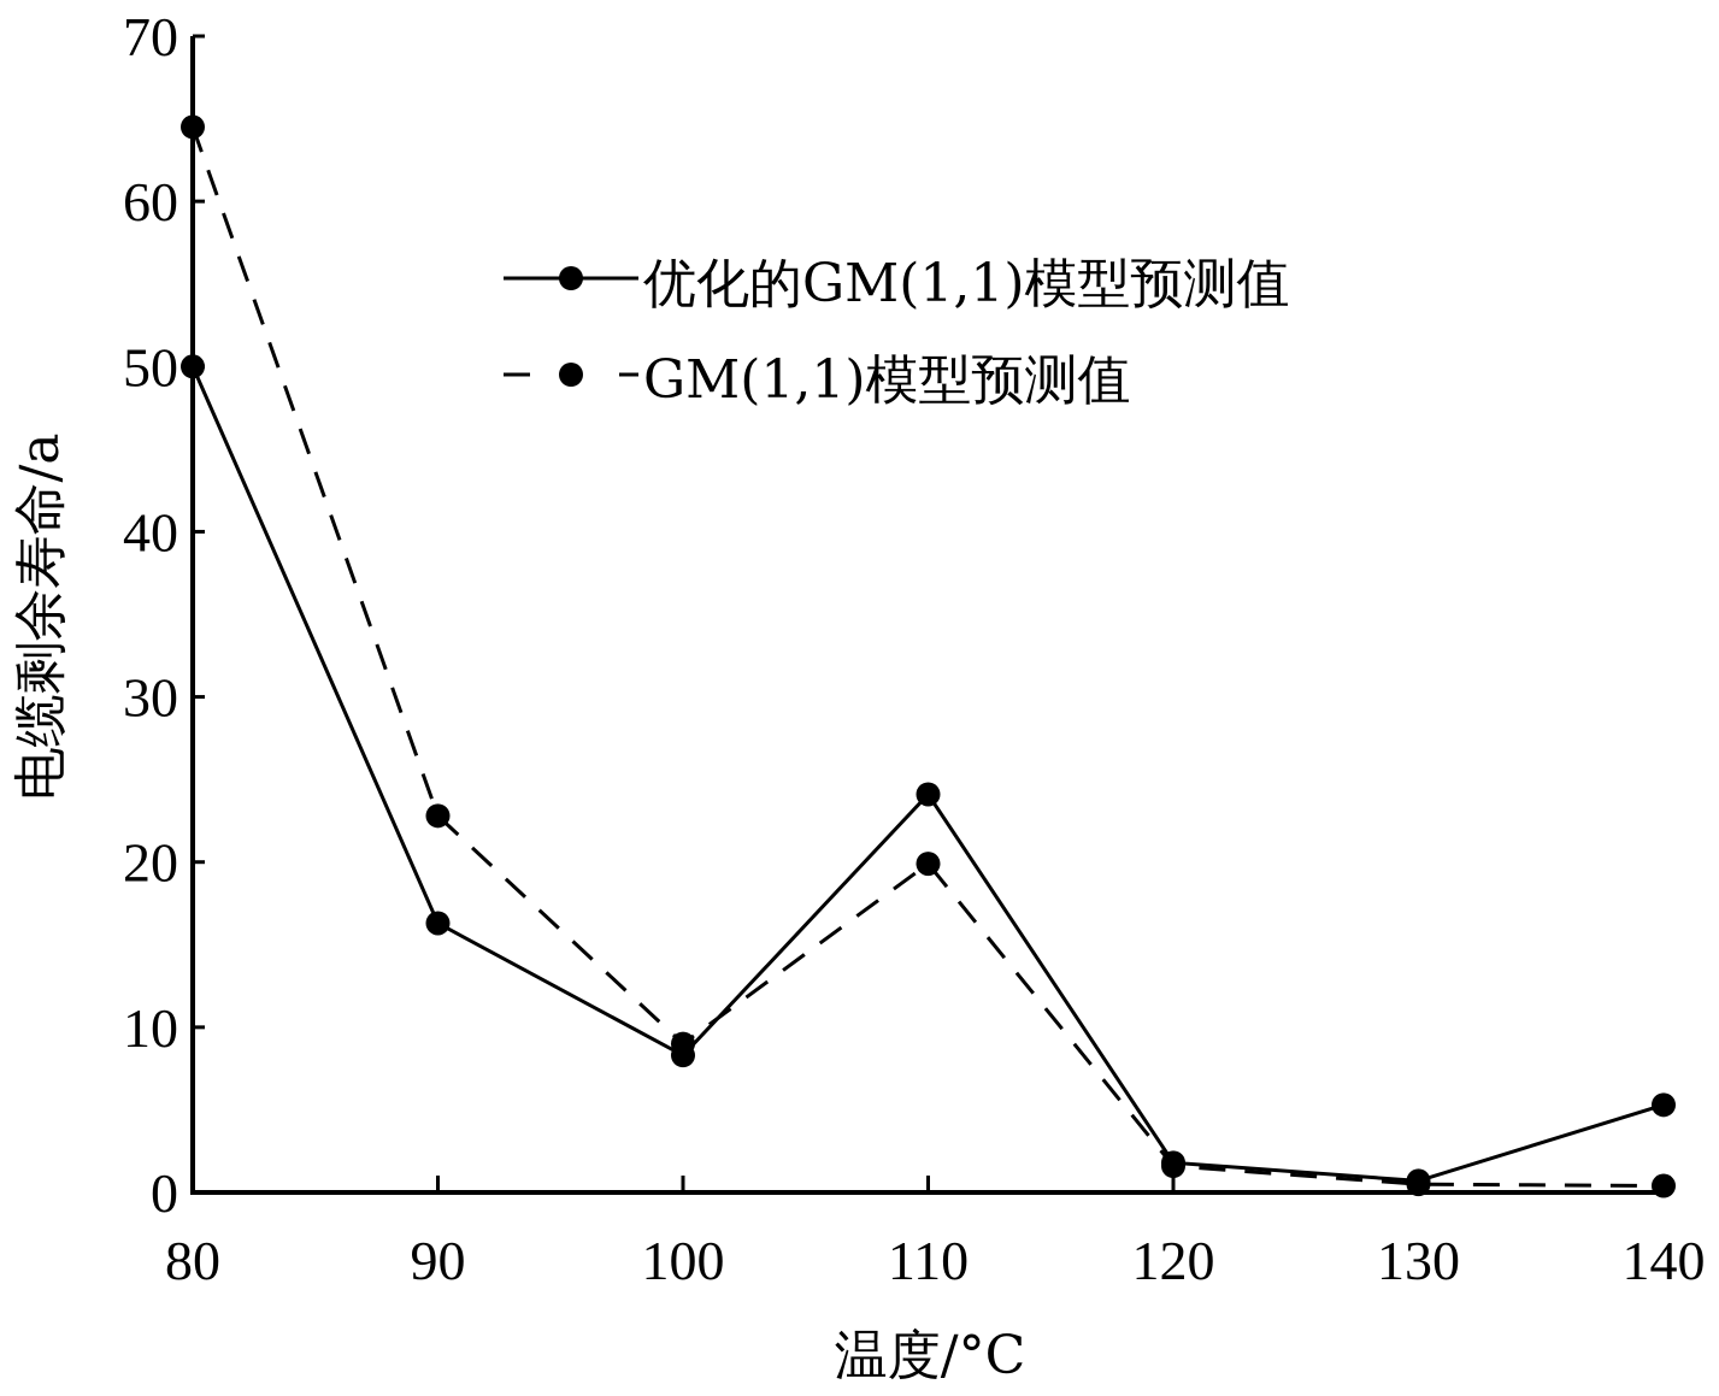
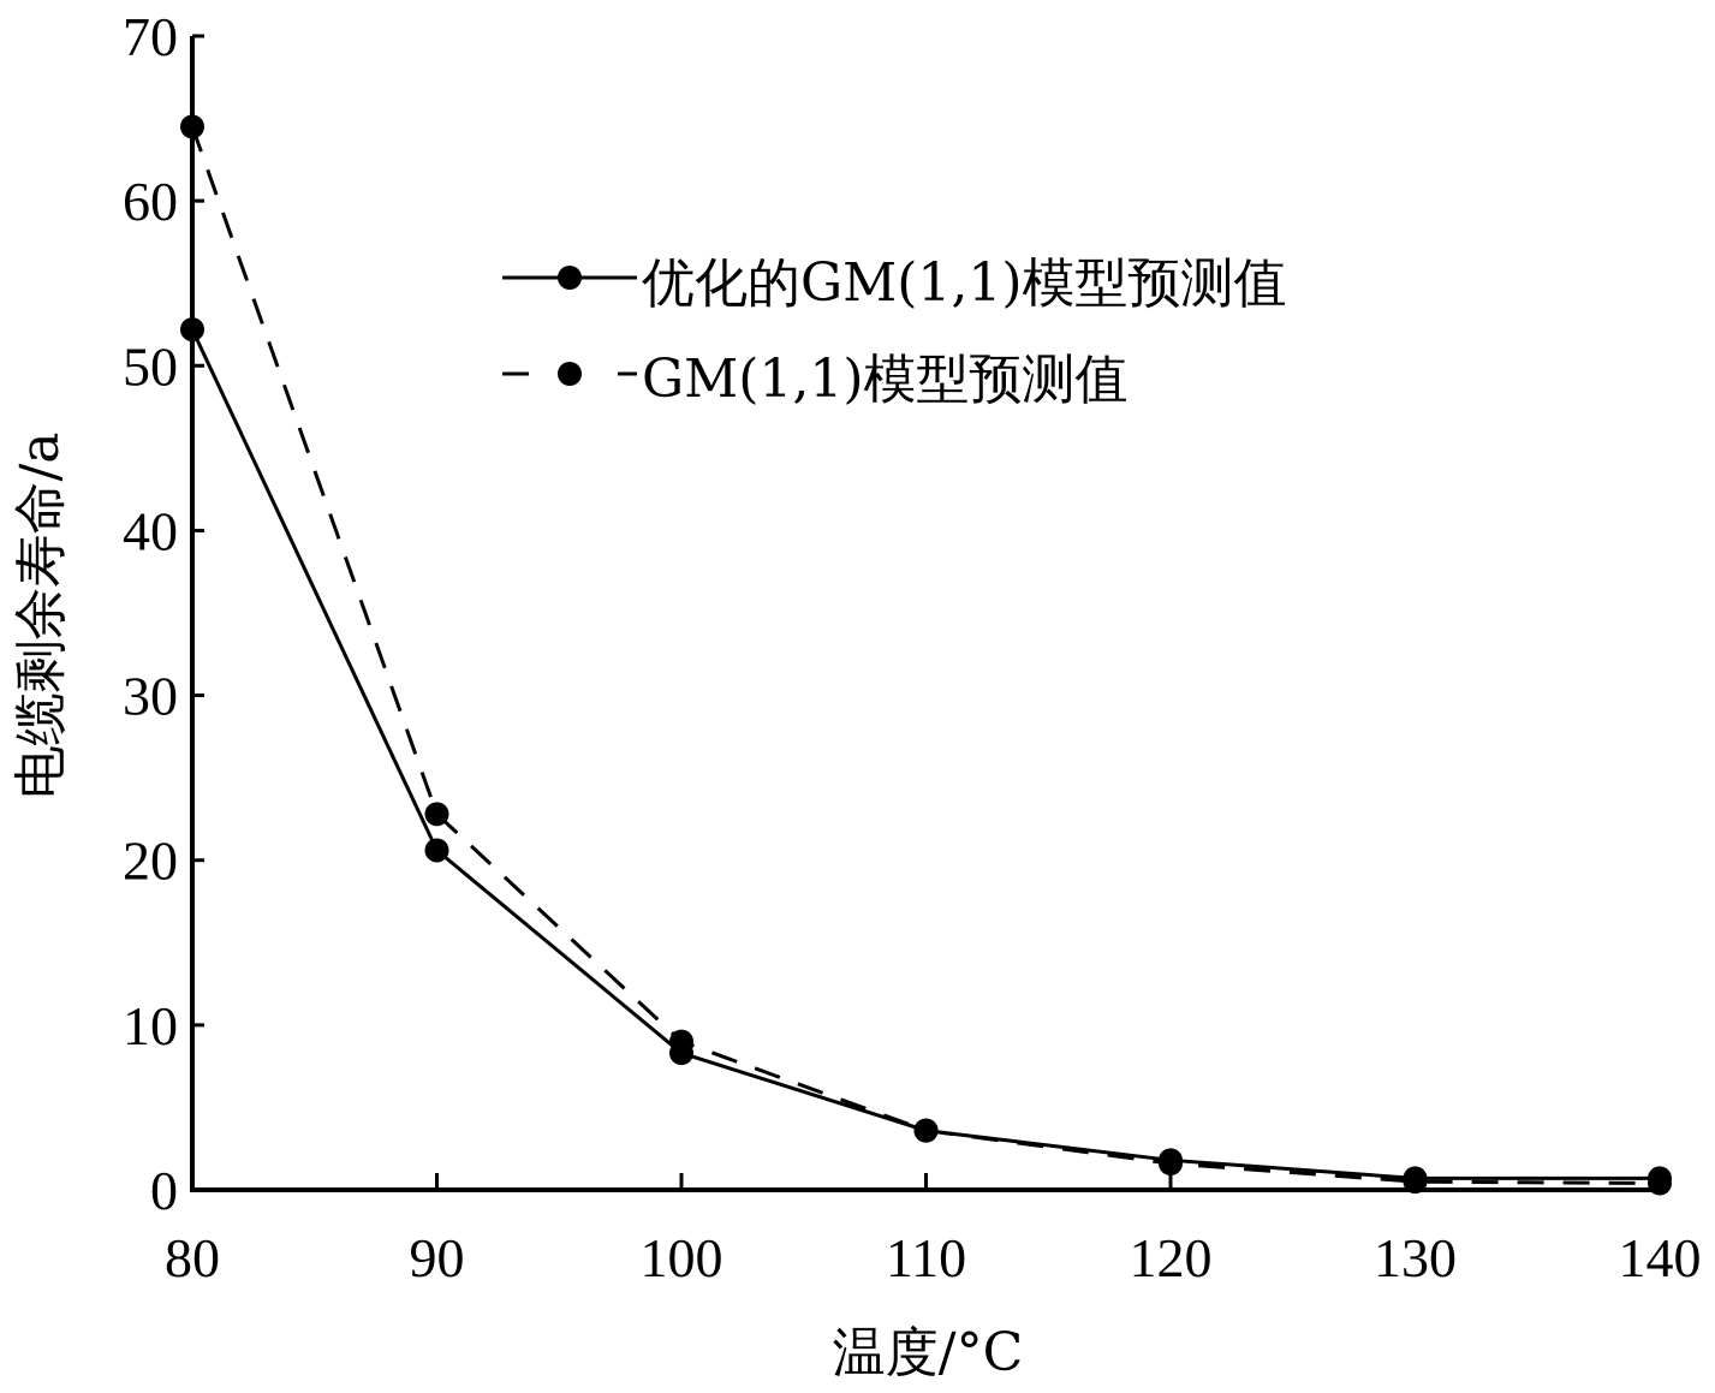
优化的GM(1,1)模型预测值/80: 50.0 -> 52.2
优化的GM(1,1)模型预测值/90: 16.3 -> 20.6
优化的GM(1,1)模型预测值/110: 24.1 -> 3.6
GM(1,1)模型预测值/110: 19.9 -> 3.6
优化的GM(1,1)模型预测值/140: 5.3 -> 0.7
